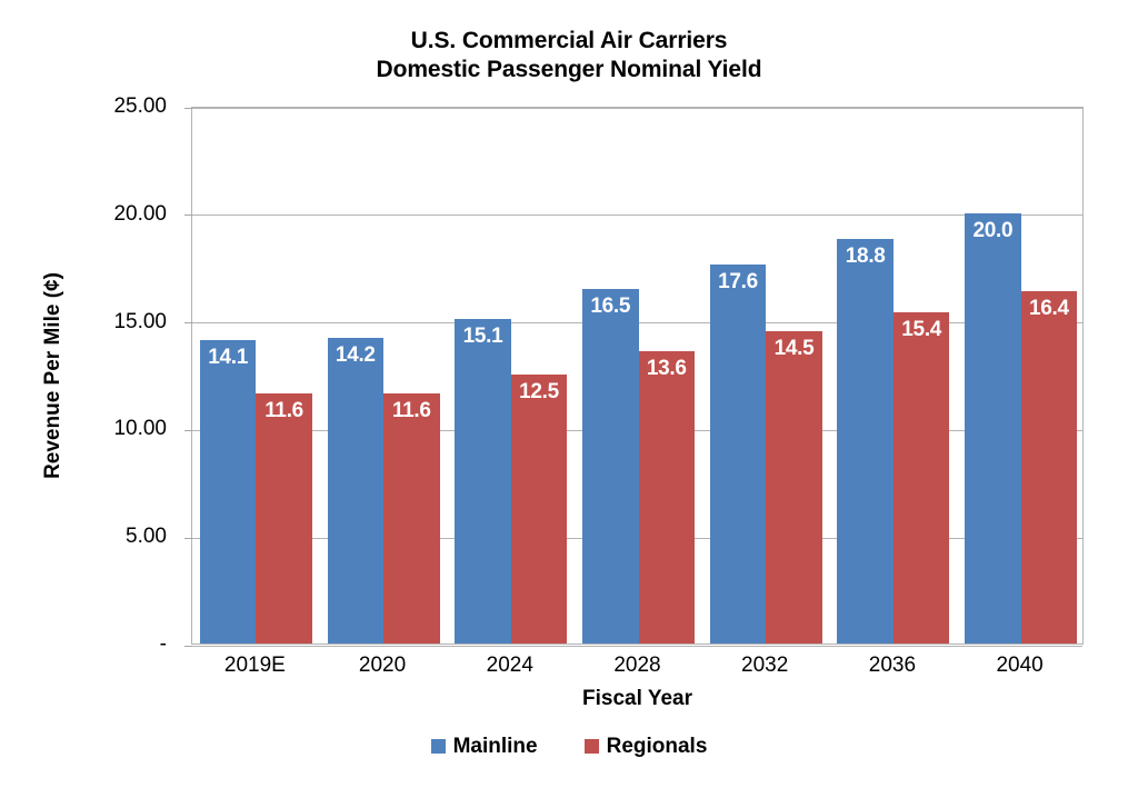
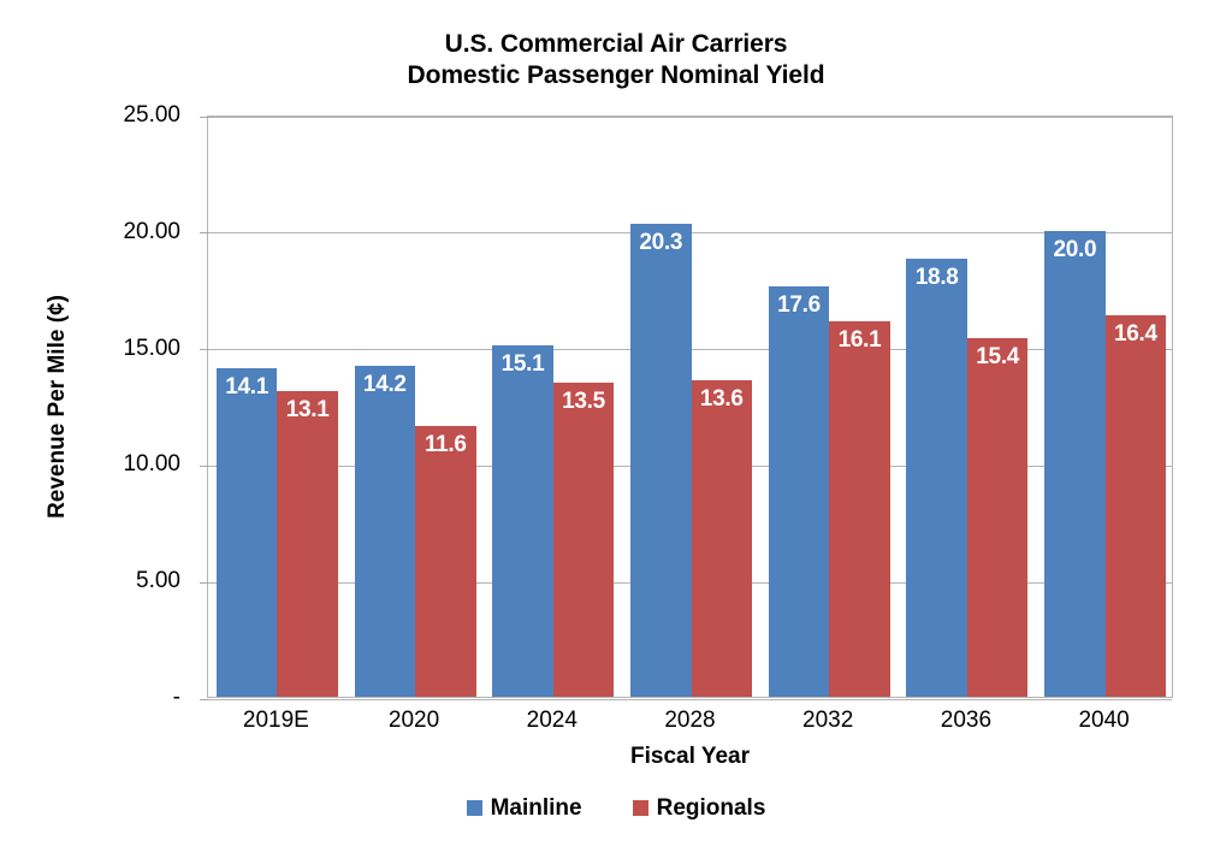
Regionals/2019E: 11.6 -> 13.1
Regionals/2024: 12.5 -> 13.5
Mainline/2028: 16.5 -> 20.3
Regionals/2032: 14.5 -> 16.1
